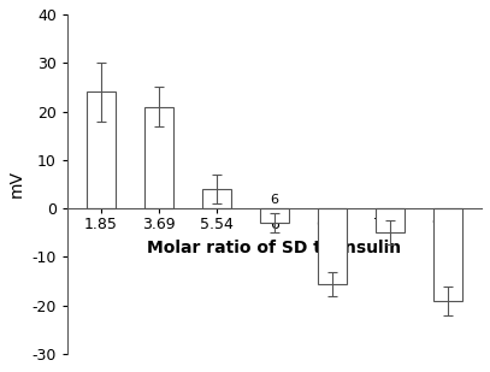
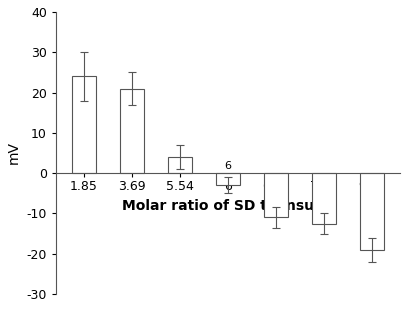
6.46: -15.5 -> -11.0
7.38: -5.0 -> -12.5
